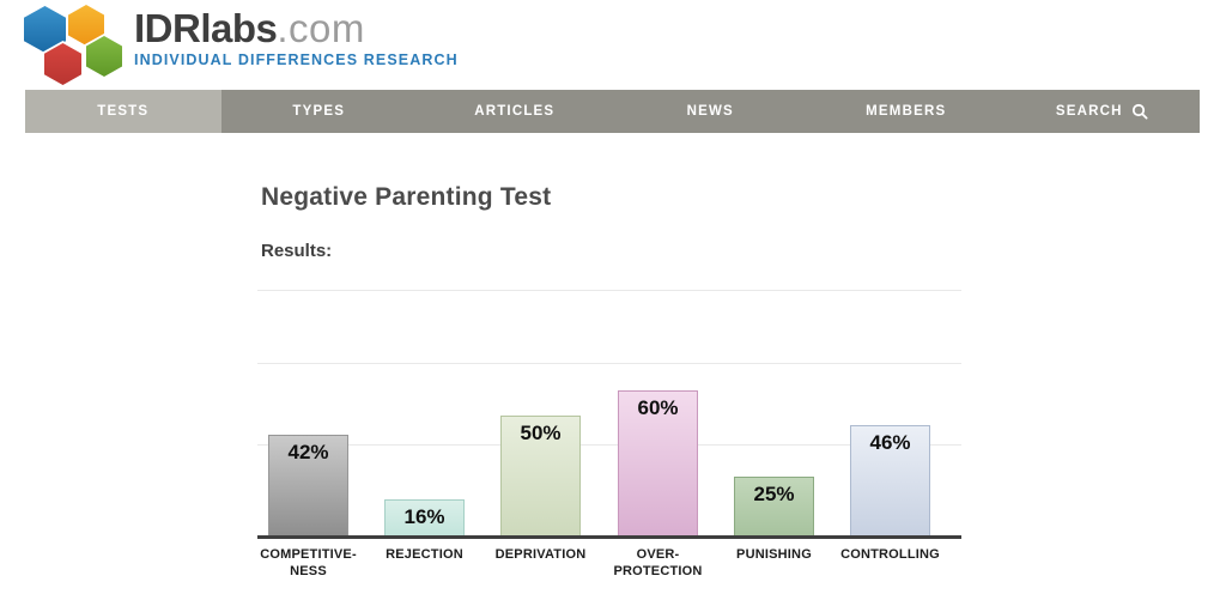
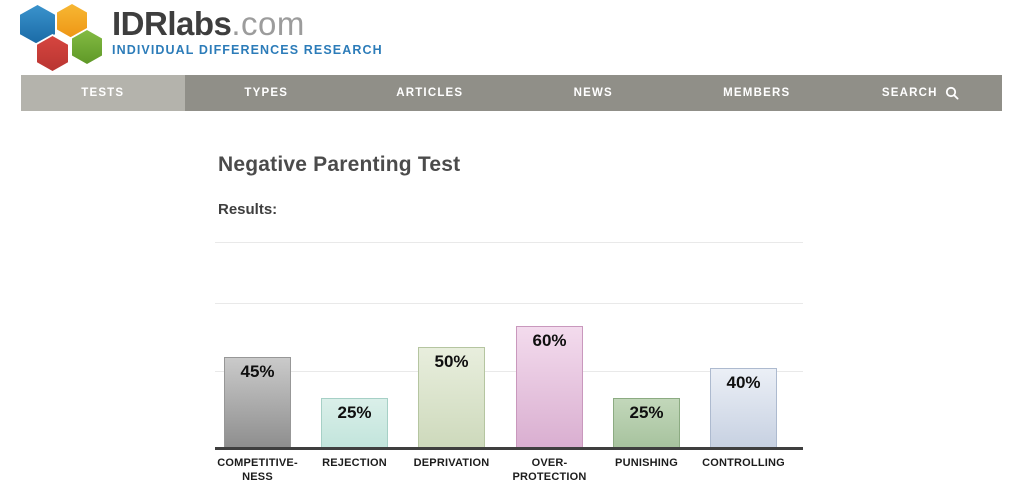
COMPETITIVE-NESS: 42% -> 45%
REJECTION: 16% -> 25%
CONTROLLING: 46% -> 40%
